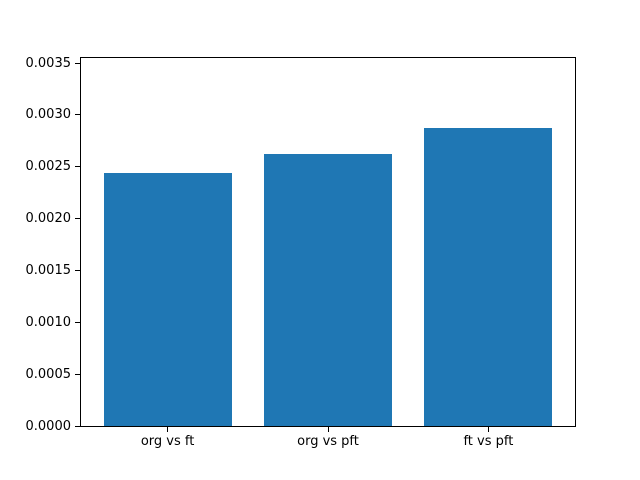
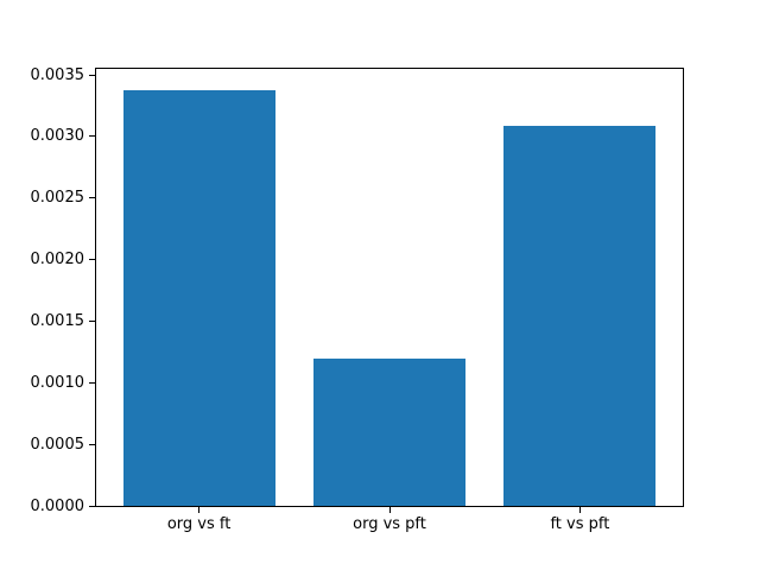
org vs ft: 0.00244 -> 0.00338
org vs pft: 0.00262 -> 0.00120
ft vs pft: 0.00287 -> 0.00309
